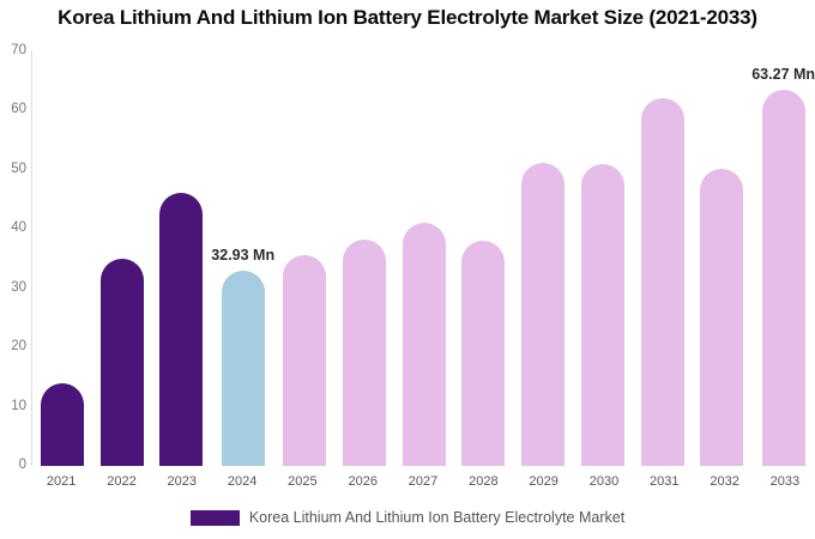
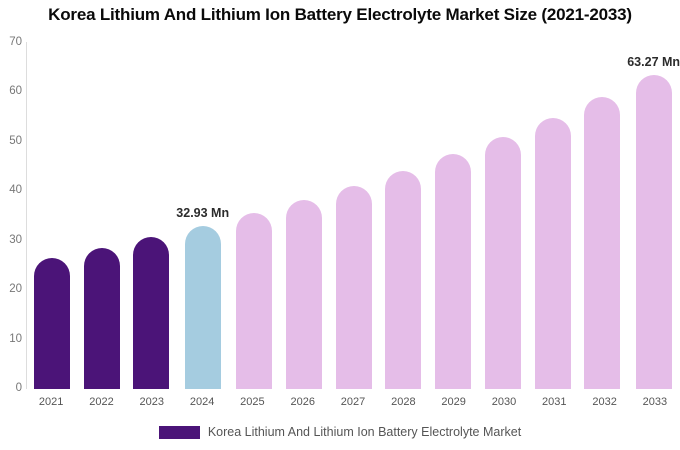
2021: 14 -> 26
2022: 35 -> 28
2023: 46 -> 31
2028: 38 -> 44
2029: 51 -> 47
2031: 62 -> 55
2032: 50 -> 59
